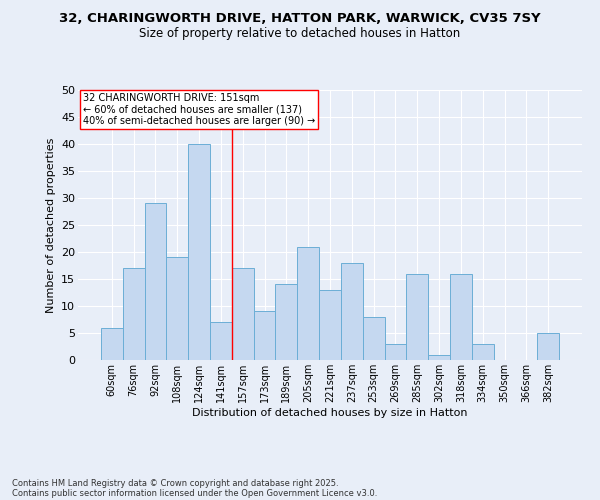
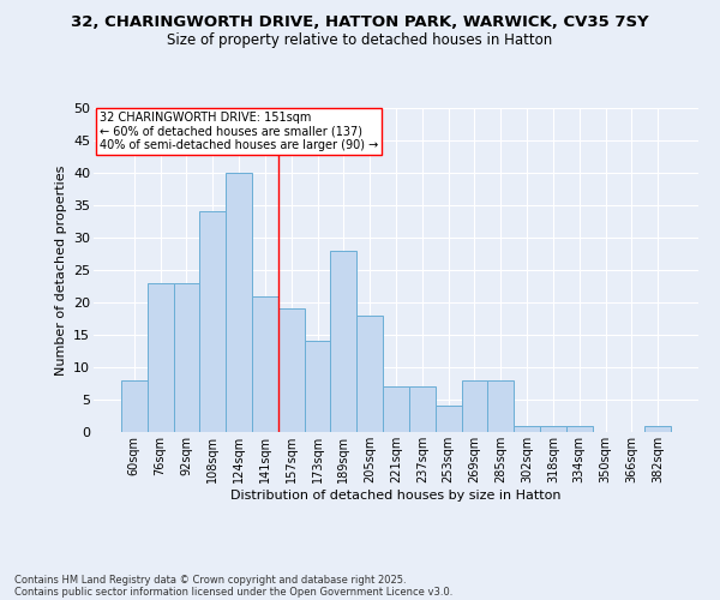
60sqm: 6 -> 8
76sqm: 17 -> 23
92sqm: 29 -> 23
108sqm: 19 -> 34
141sqm: 7 -> 21
157sqm: 17 -> 19
173sqm: 9 -> 14
189sqm: 14 -> 28
205sqm: 21 -> 18
221sqm: 13 -> 7
237sqm: 18 -> 7
253sqm: 8 -> 4
269sqm: 3 -> 8
285sqm: 16 -> 8
318sqm: 16 -> 1
334sqm: 3 -> 1
382sqm: 5 -> 1
